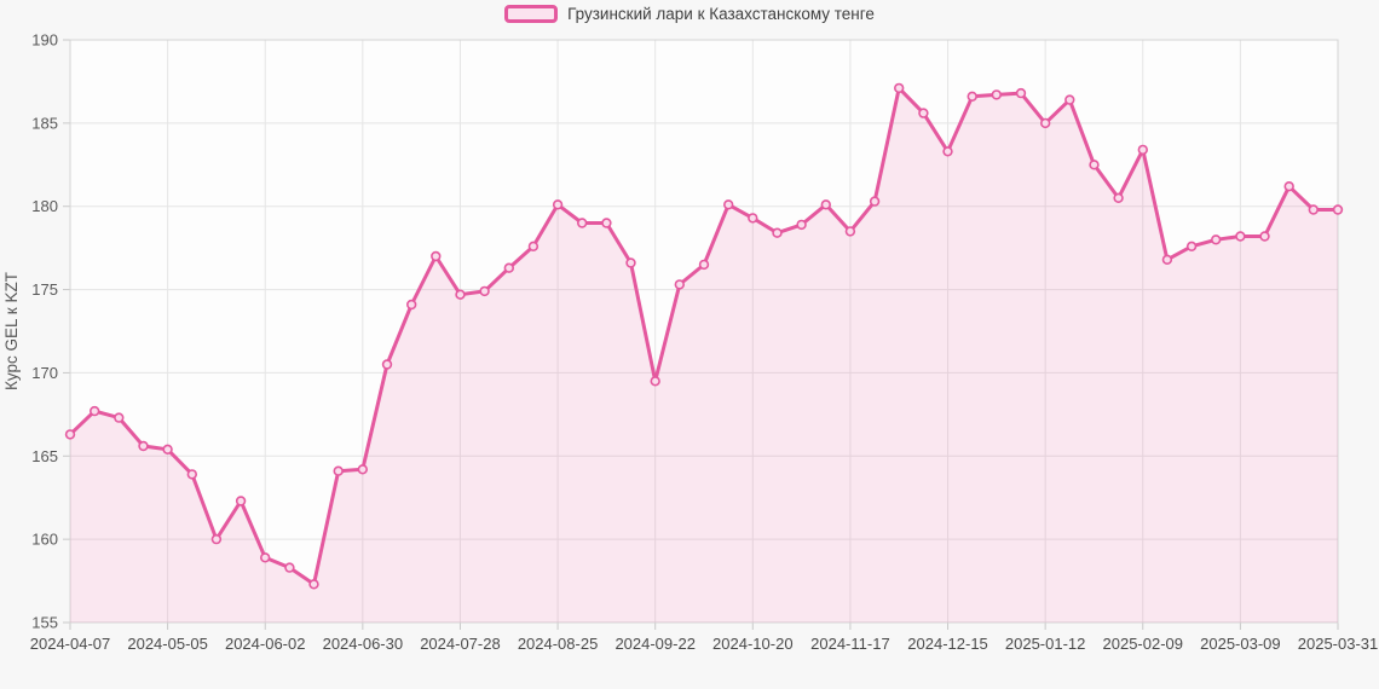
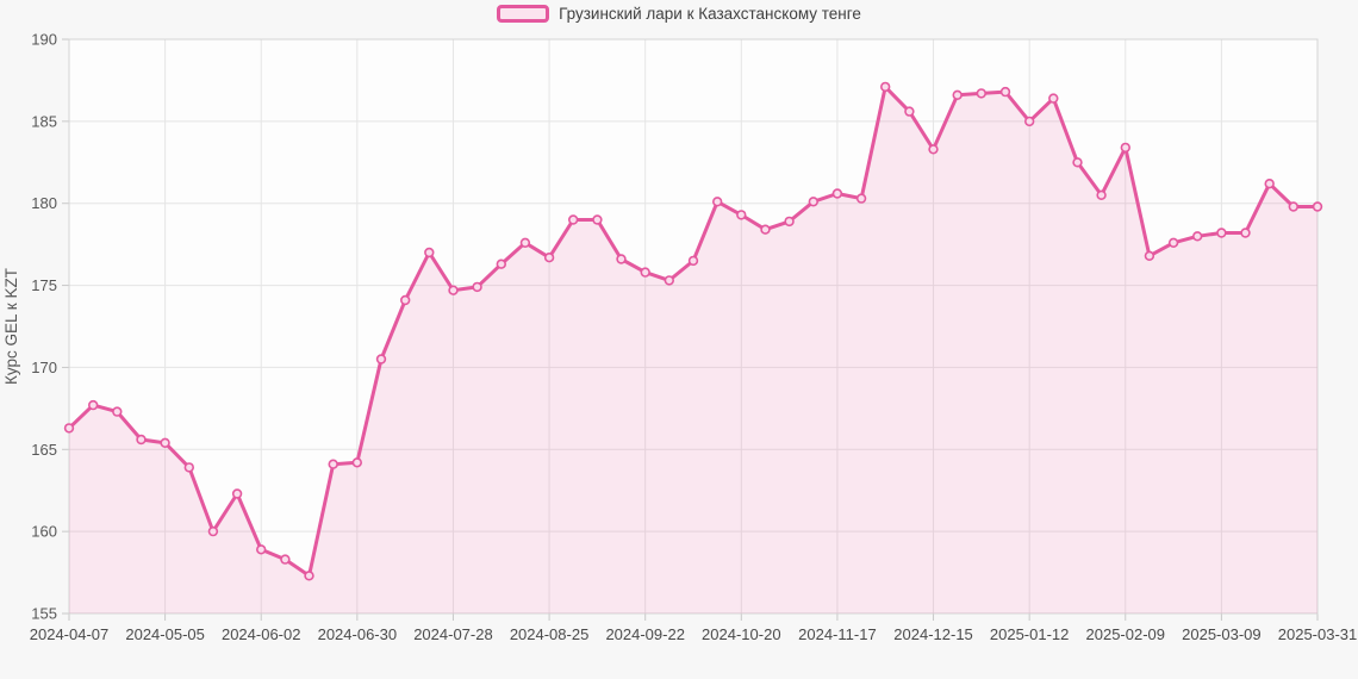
2024-08-25: 180.1 -> 176.7
2024-09-22: 169.5 -> 175.8
2024-11-17: 178.5 -> 180.6
